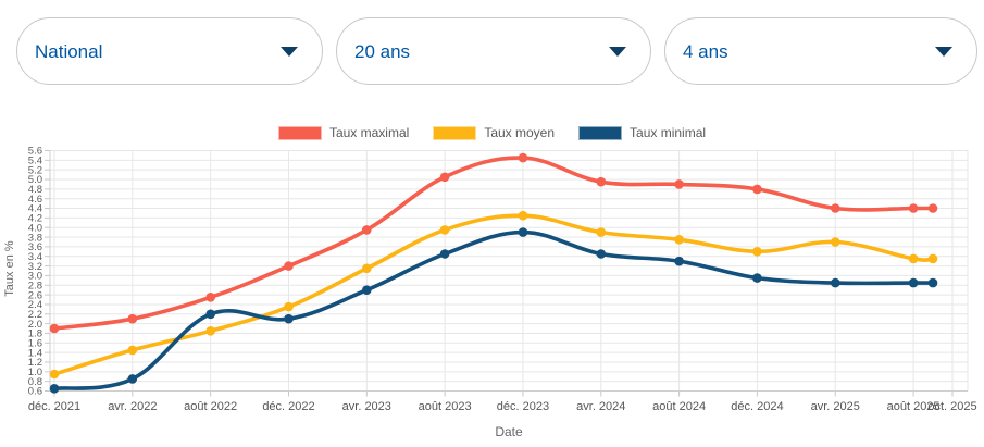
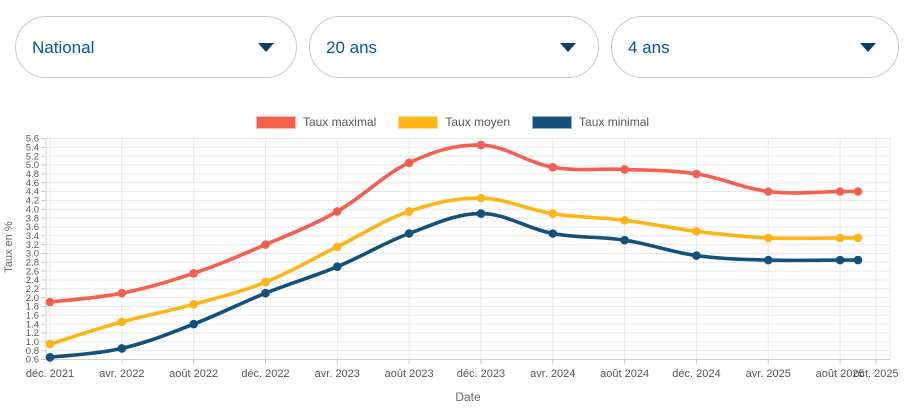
Taux minimal/août 2022: 2.2 -> 1.4
Taux moyen/avr. 2025: 3.7 -> 3.4
